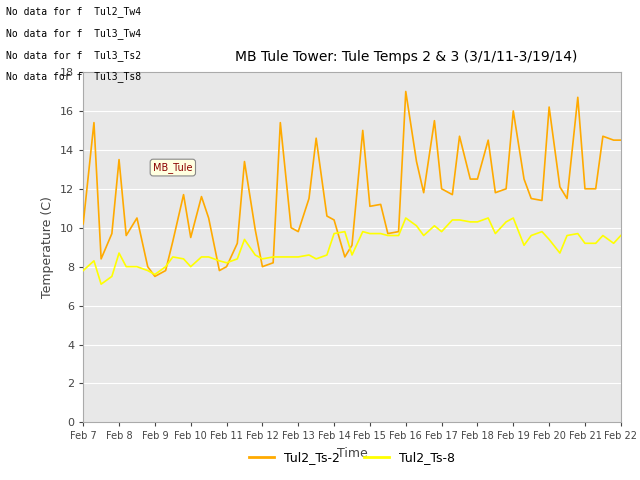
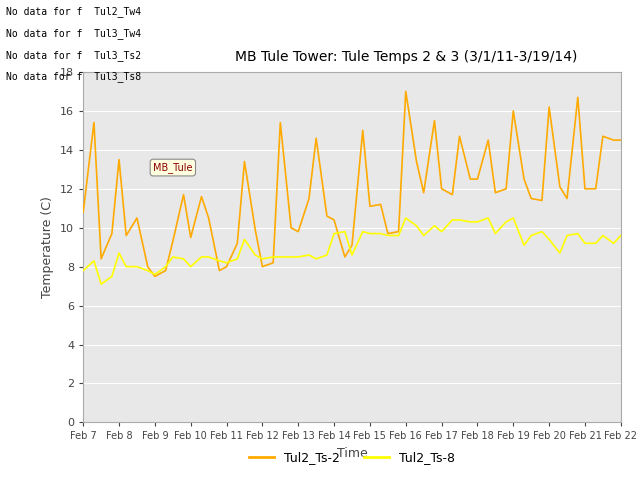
Tul2_Ts-2/Feb 7: 10.2 -> 10.8
